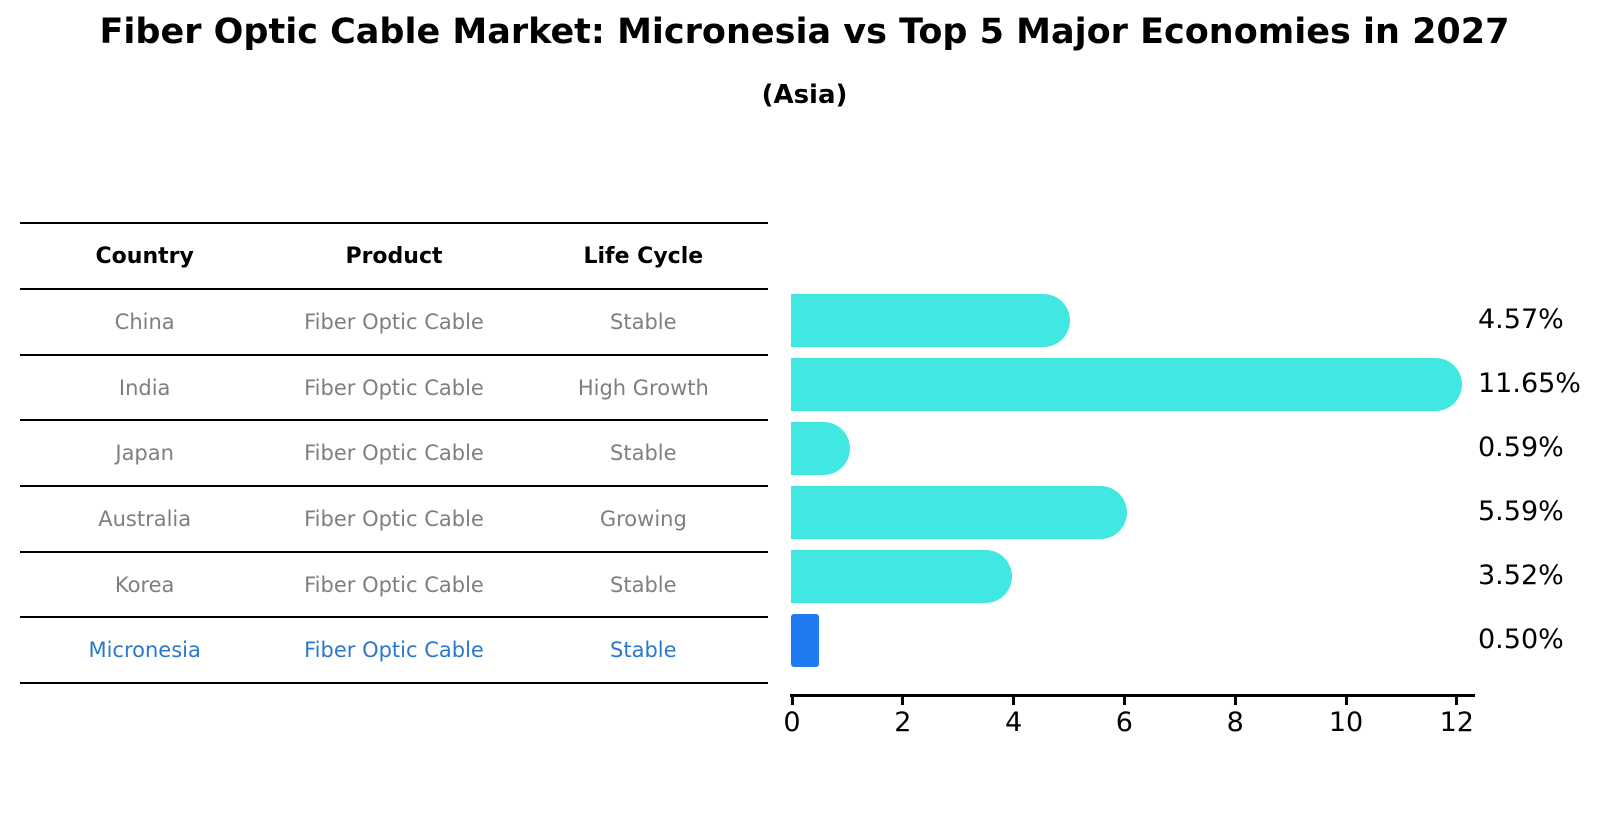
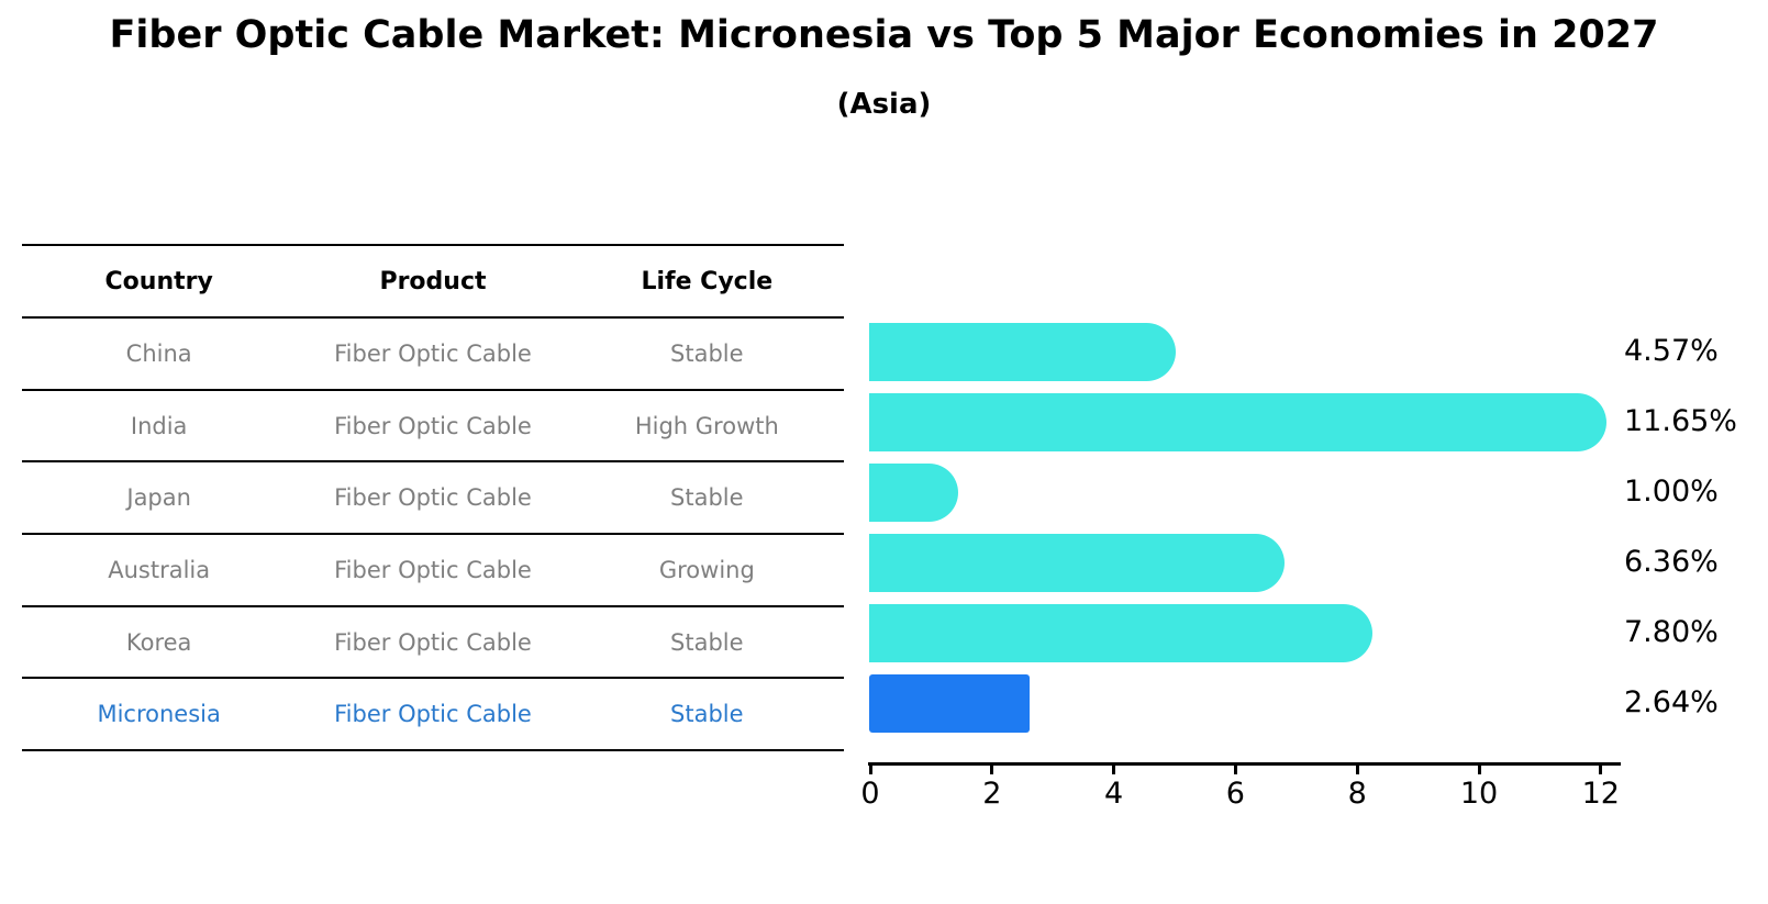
Japan: 0.59% -> 1.00%
Australia: 5.59% -> 6.36%
Korea: 3.52% -> 7.80%
Micronesia: 0.50% -> 2.64%
